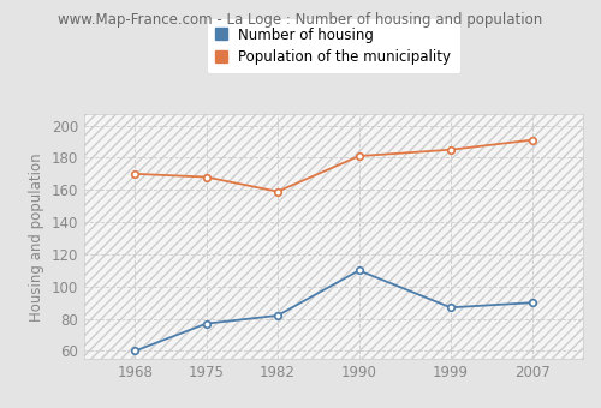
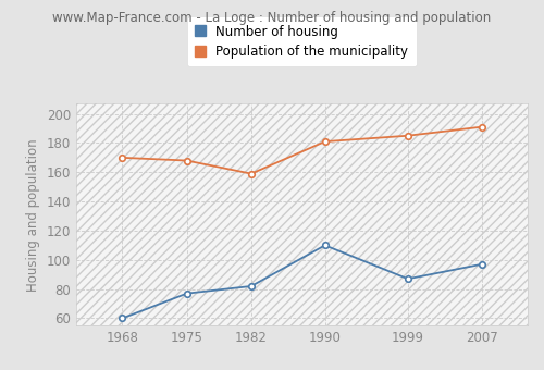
Number of housing/2007: 90 -> 97
